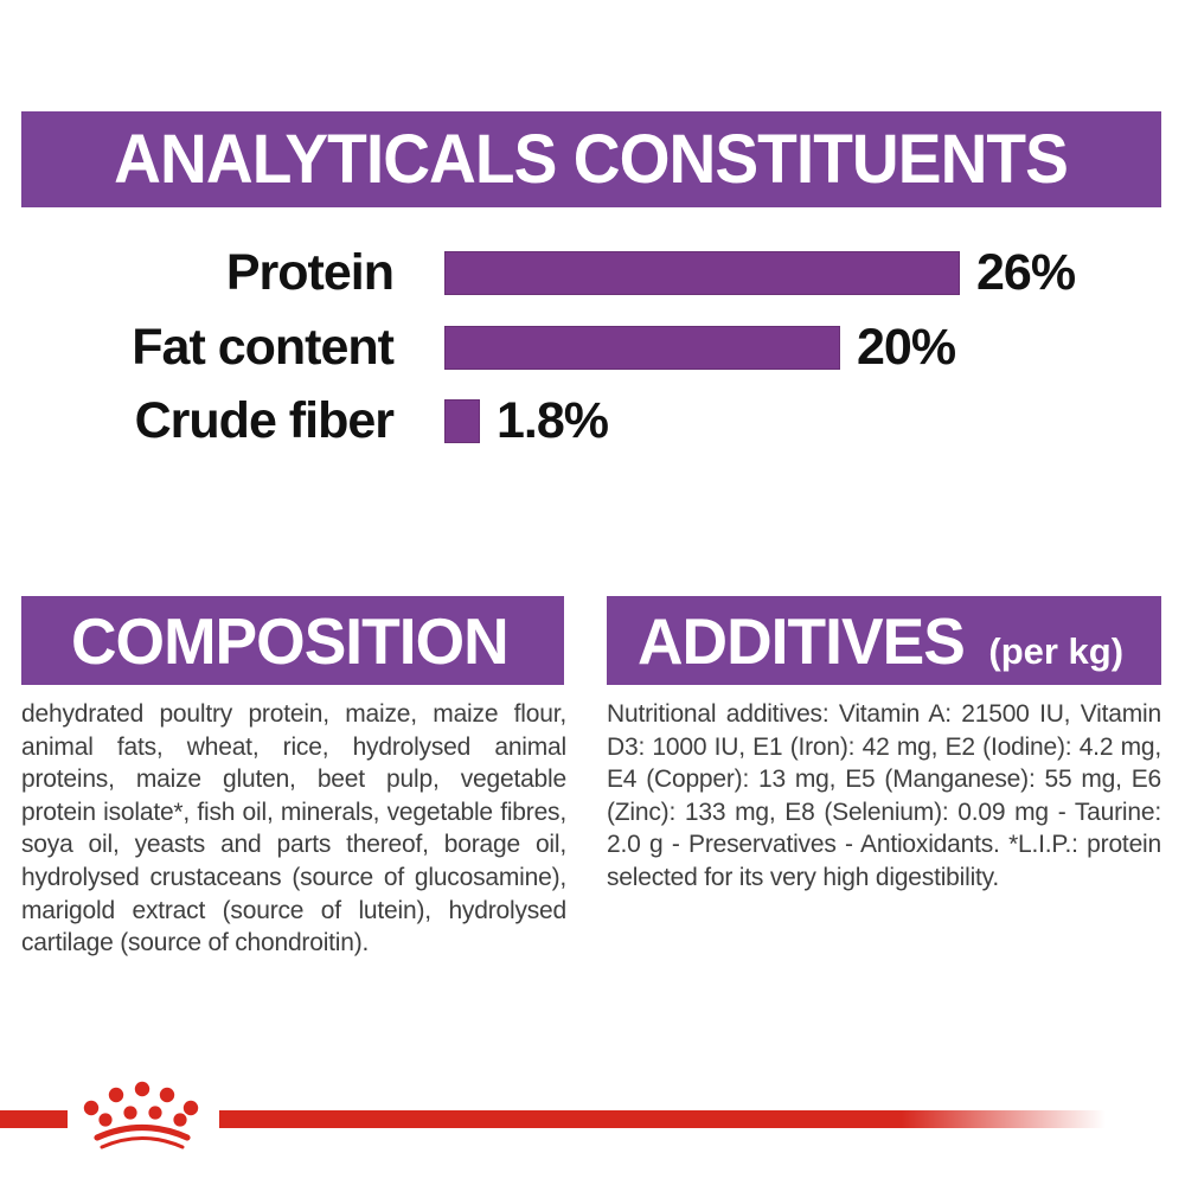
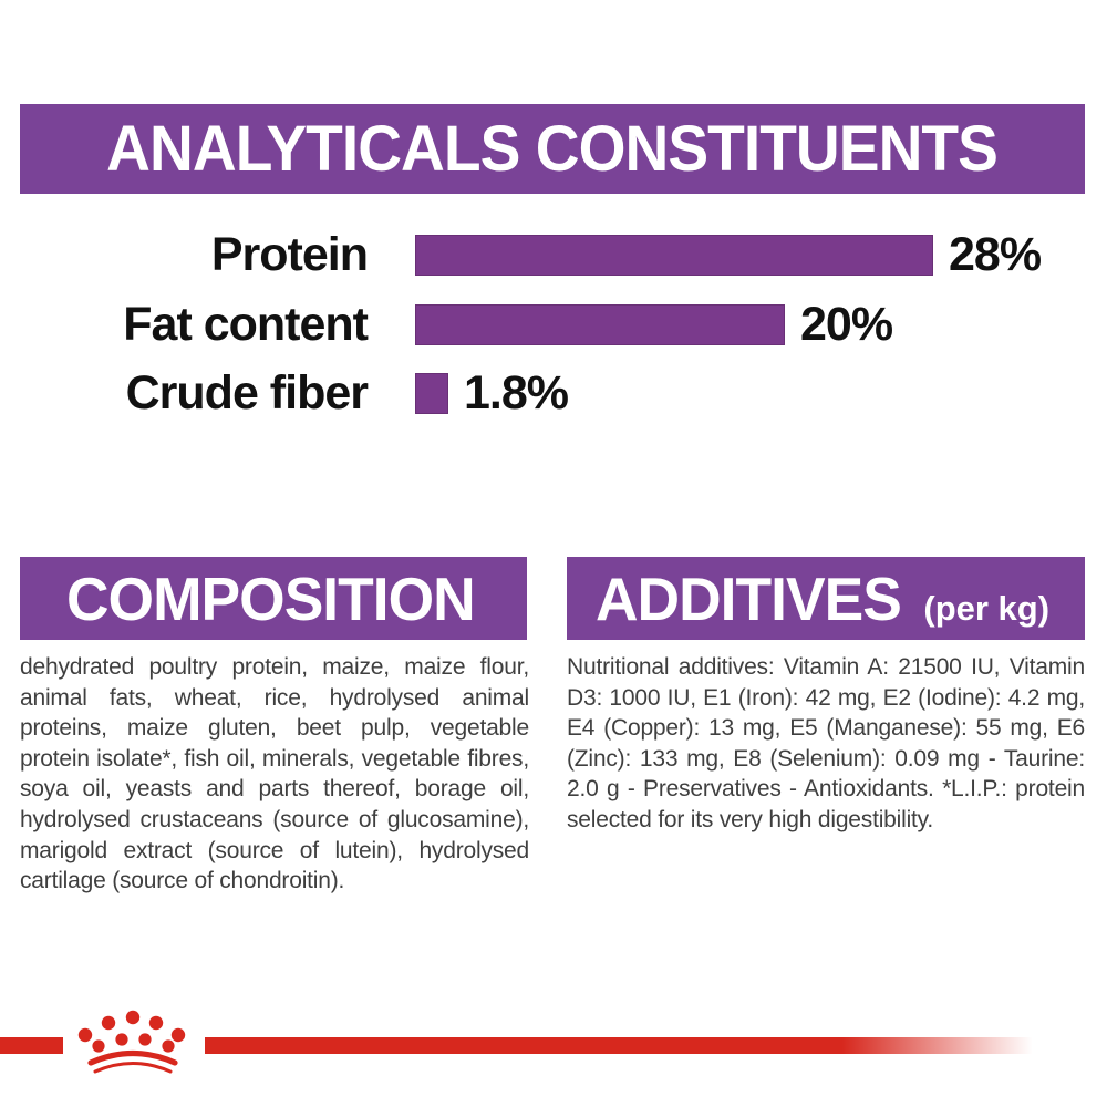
Protein: 26% -> 28%
